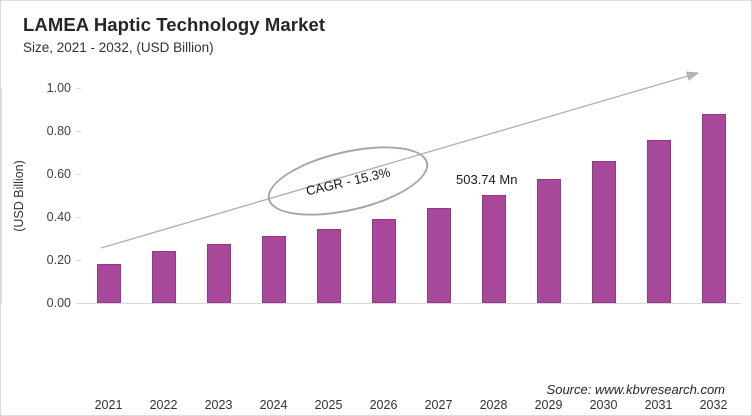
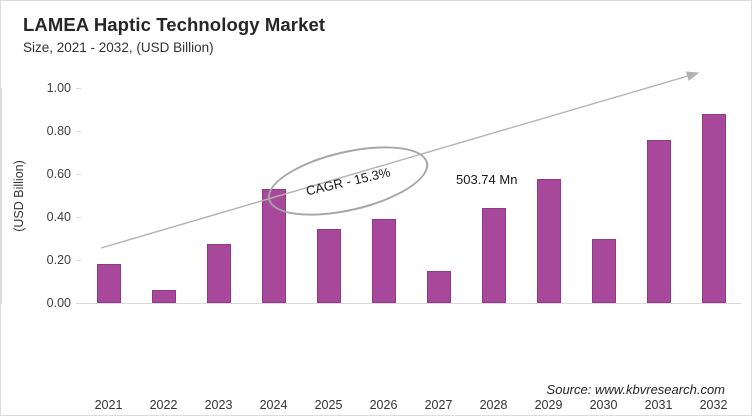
2022: 0.24 -> 0.06
2024: 0.31 -> 0.53
2027: 0.44 -> 0.15
2028: 0.50 -> 0.44
2030: 0.66 -> 0.30
